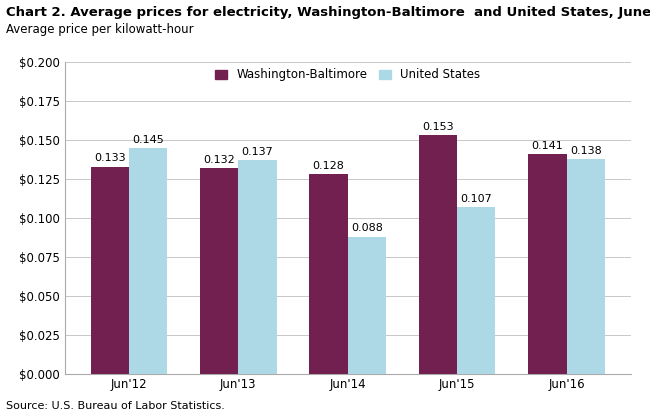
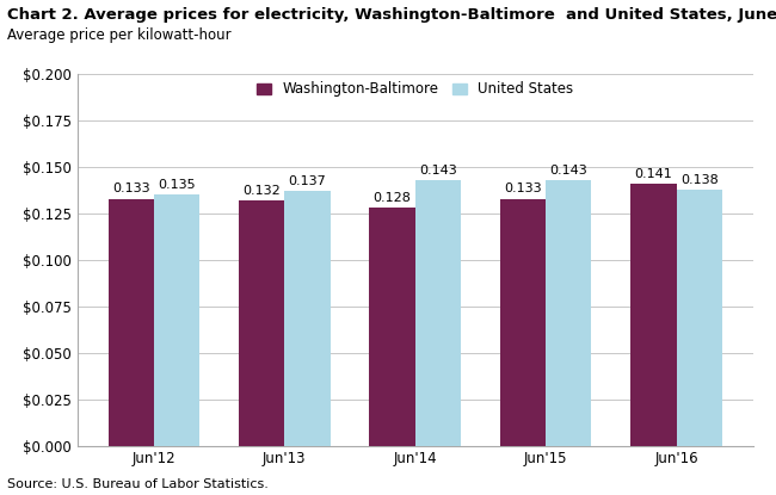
United States/Jun'12: 0.145 -> 0.135
United States/Jun'14: 0.088 -> 0.143
Washington-Baltimore/Jun'15: 0.153 -> 0.133
United States/Jun'15: 0.107 -> 0.143
